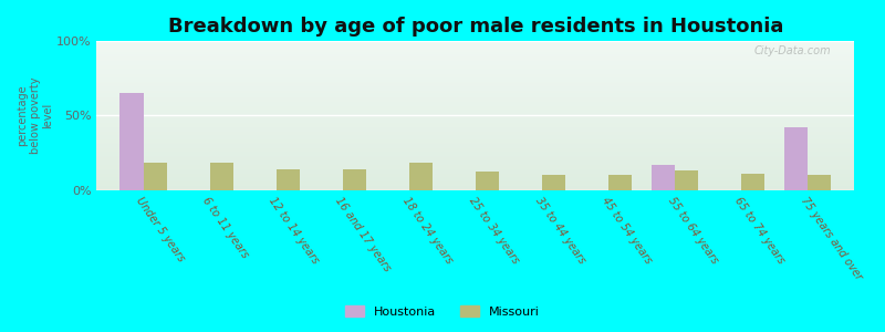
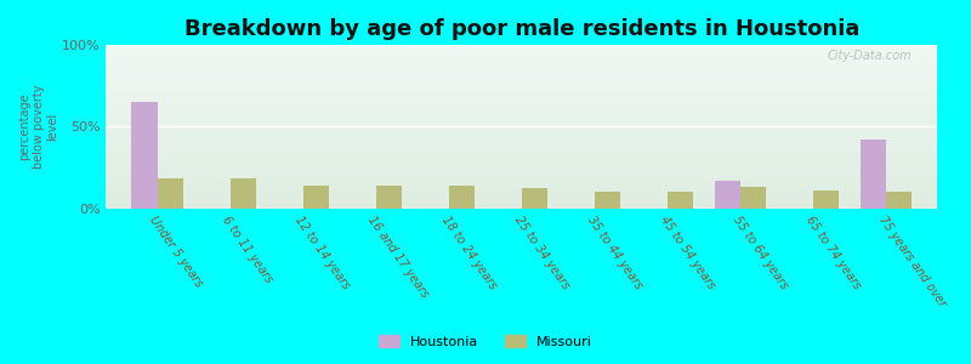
Missouri/18 to 24 years: 18% -> 14%
